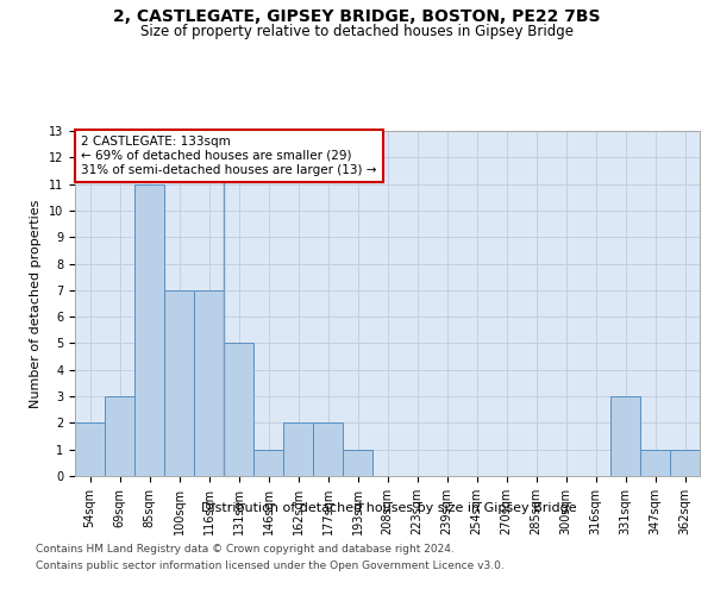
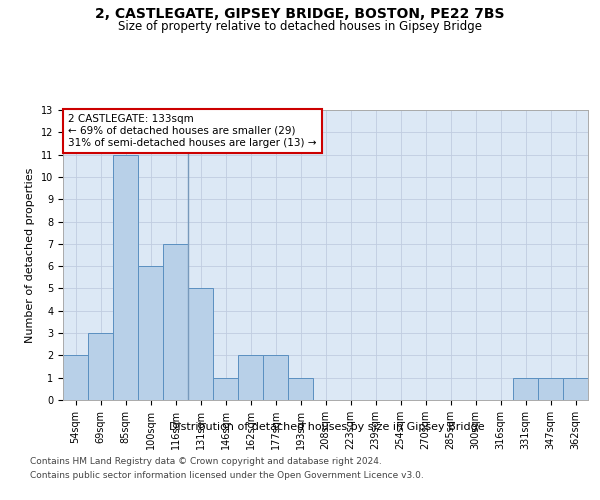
100sqm: 7 -> 6
331sqm: 3 -> 1
